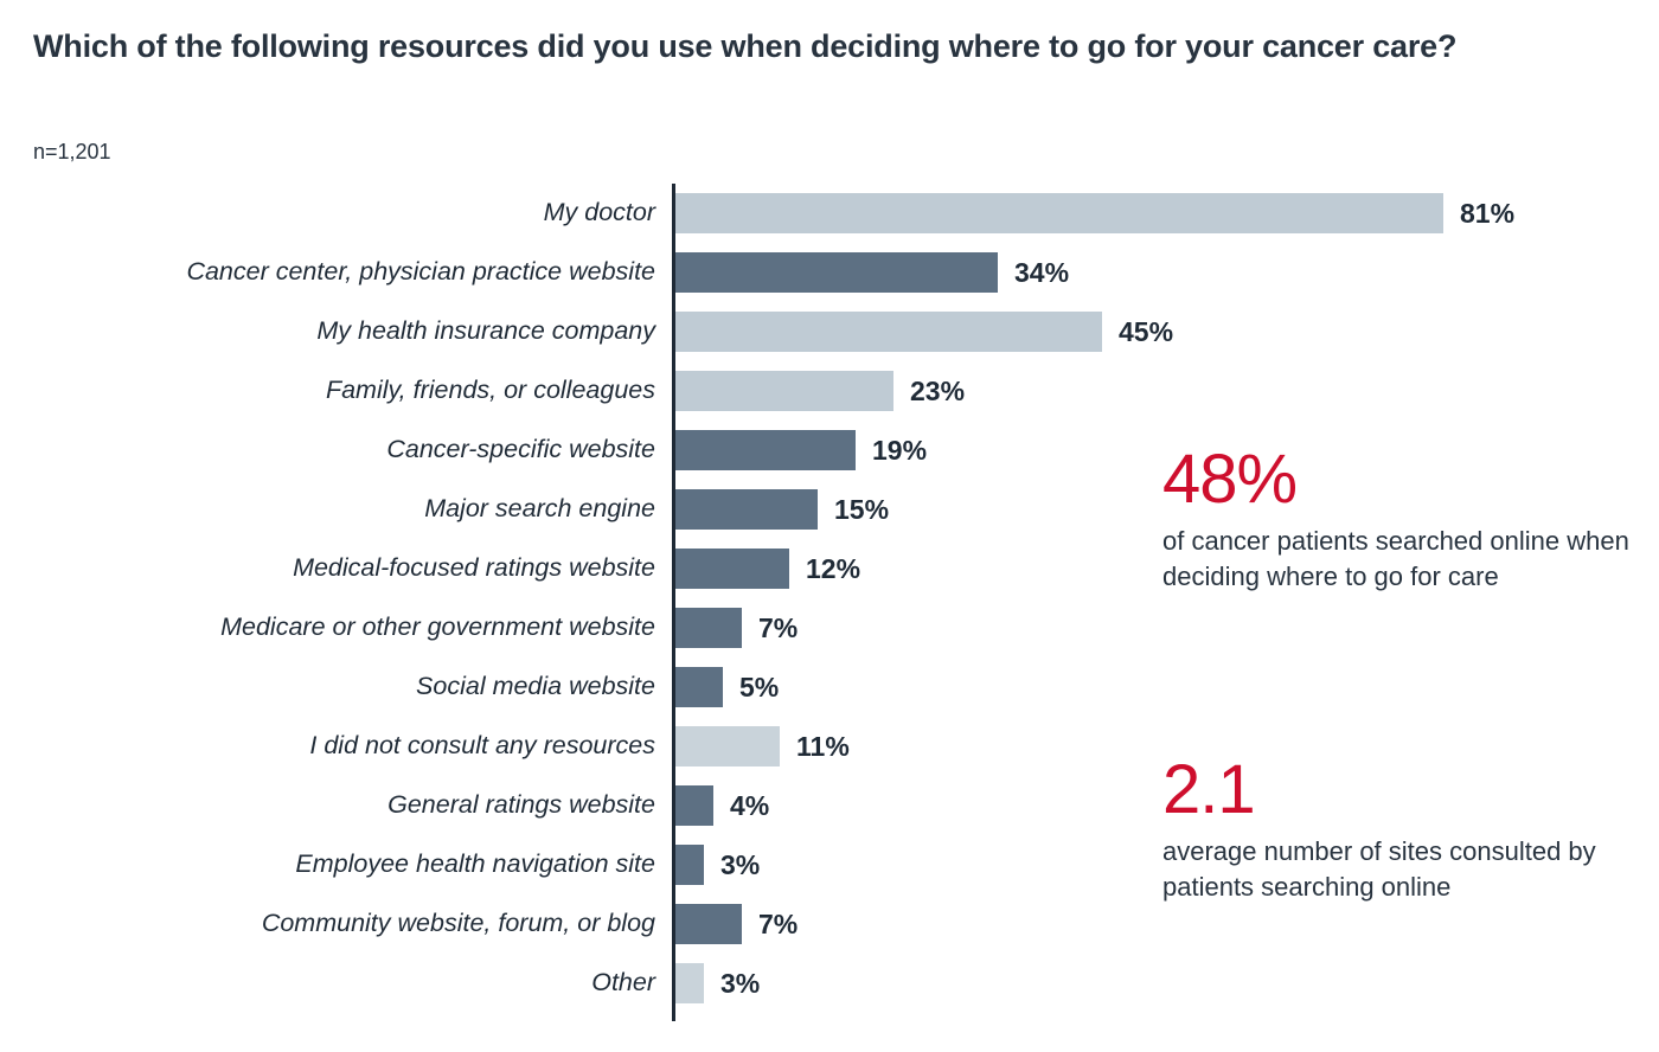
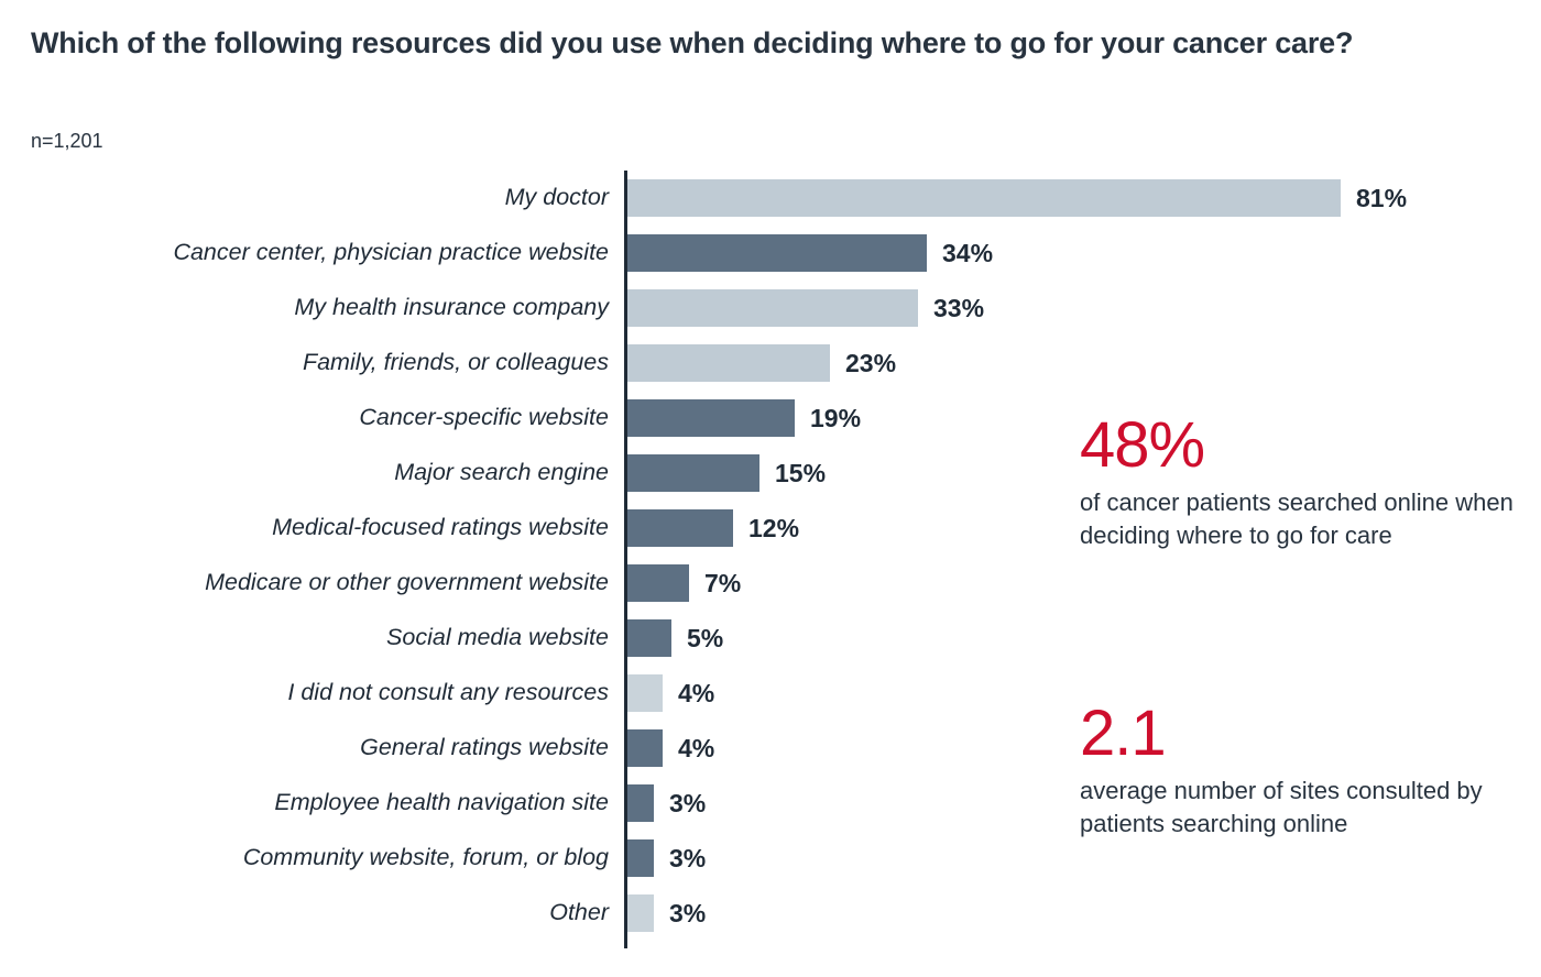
My health insurance company: 45% -> 33%
I did not consult any resources: 11% -> 4%
Community website, forum, or blog: 7% -> 3%
